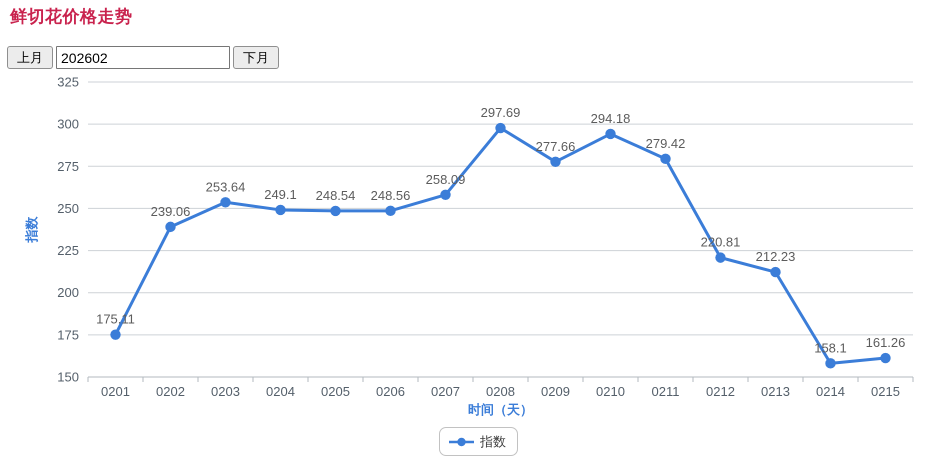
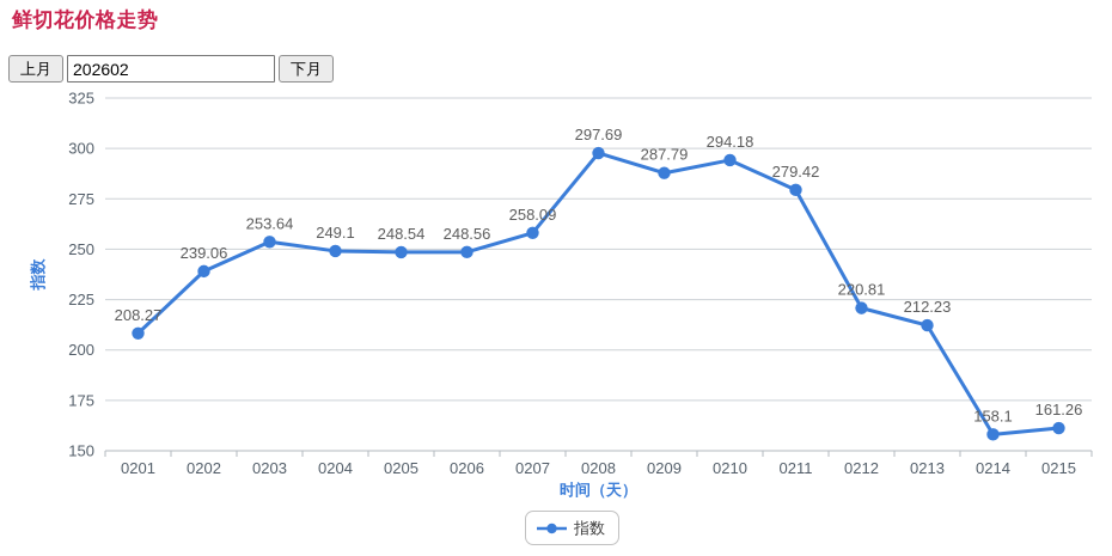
0201: 175.11 -> 208.27
0209: 277.66 -> 287.79
